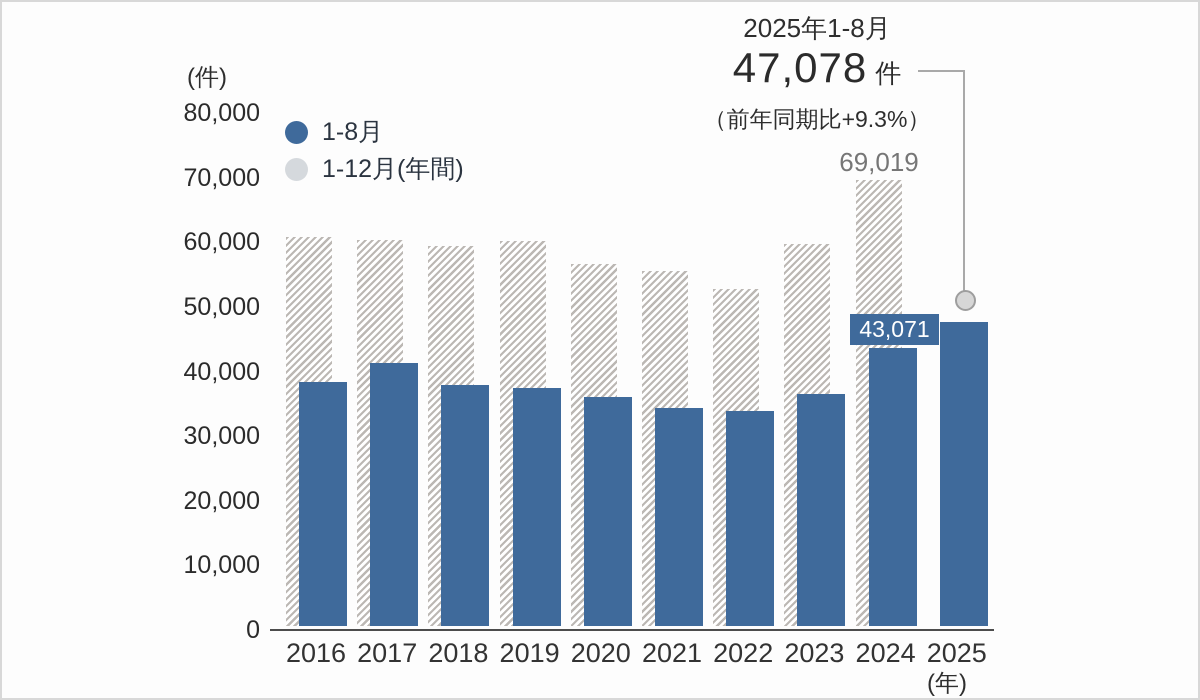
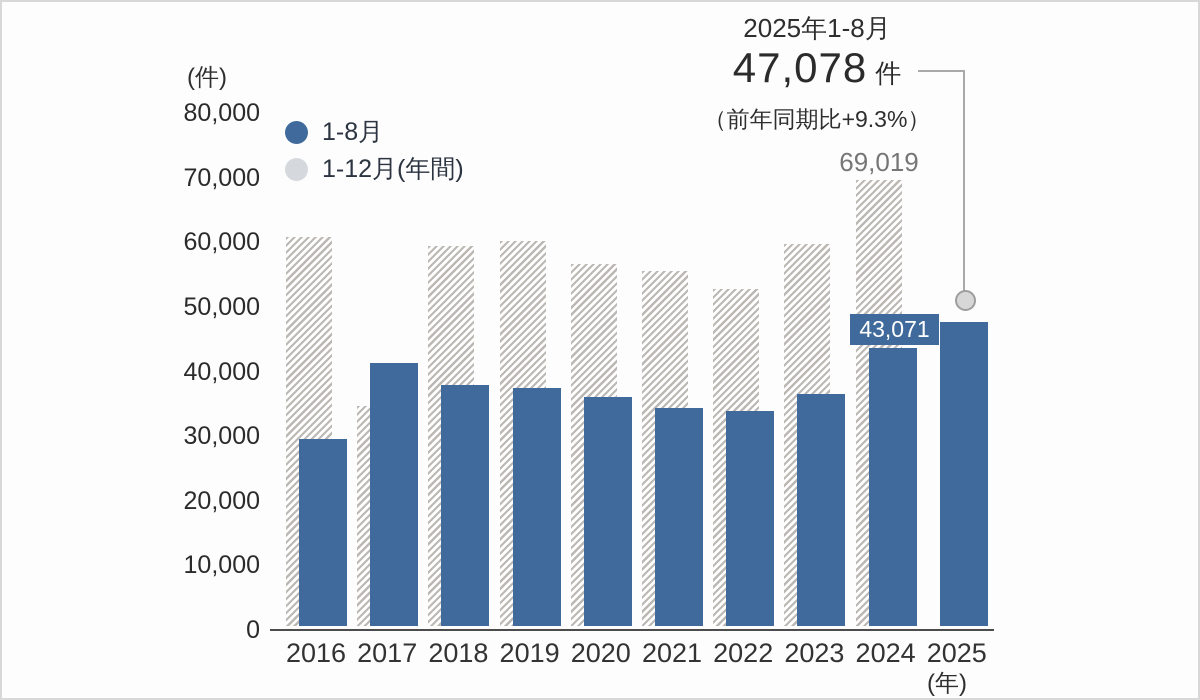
1-8月/2016: 38000 -> 29000
1-12月(年間)/2017: 60000 -> 34000
